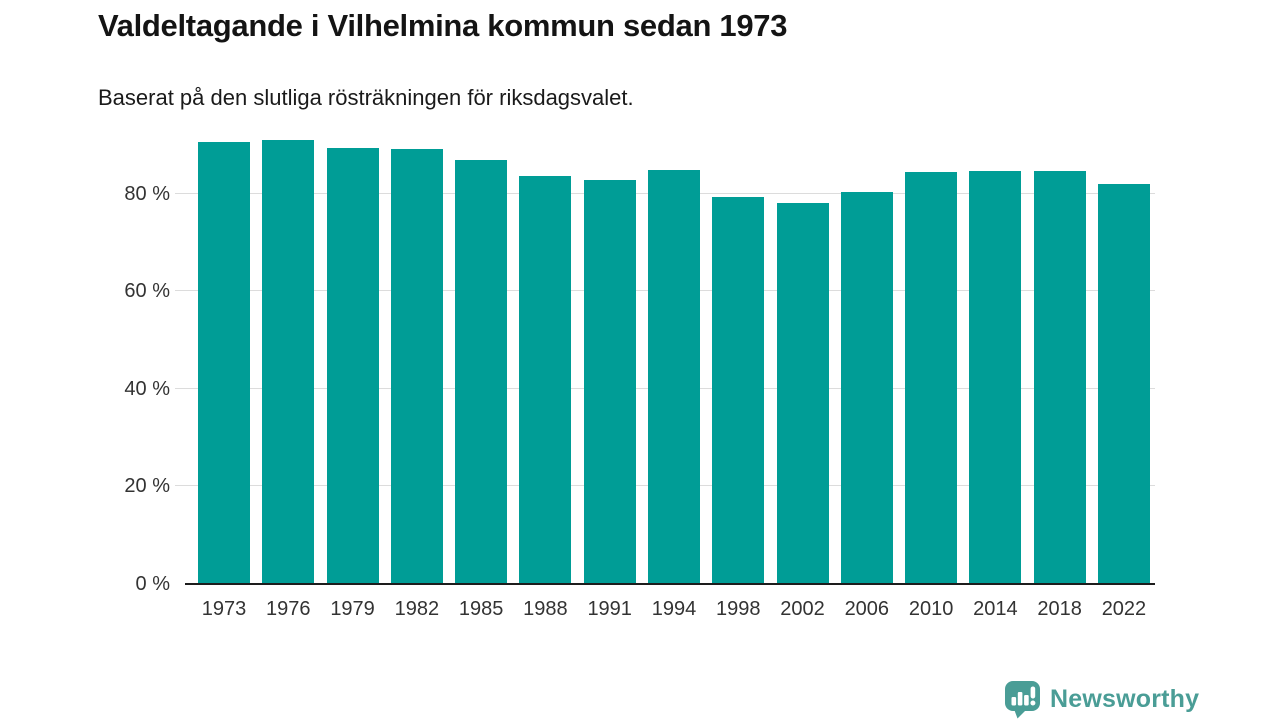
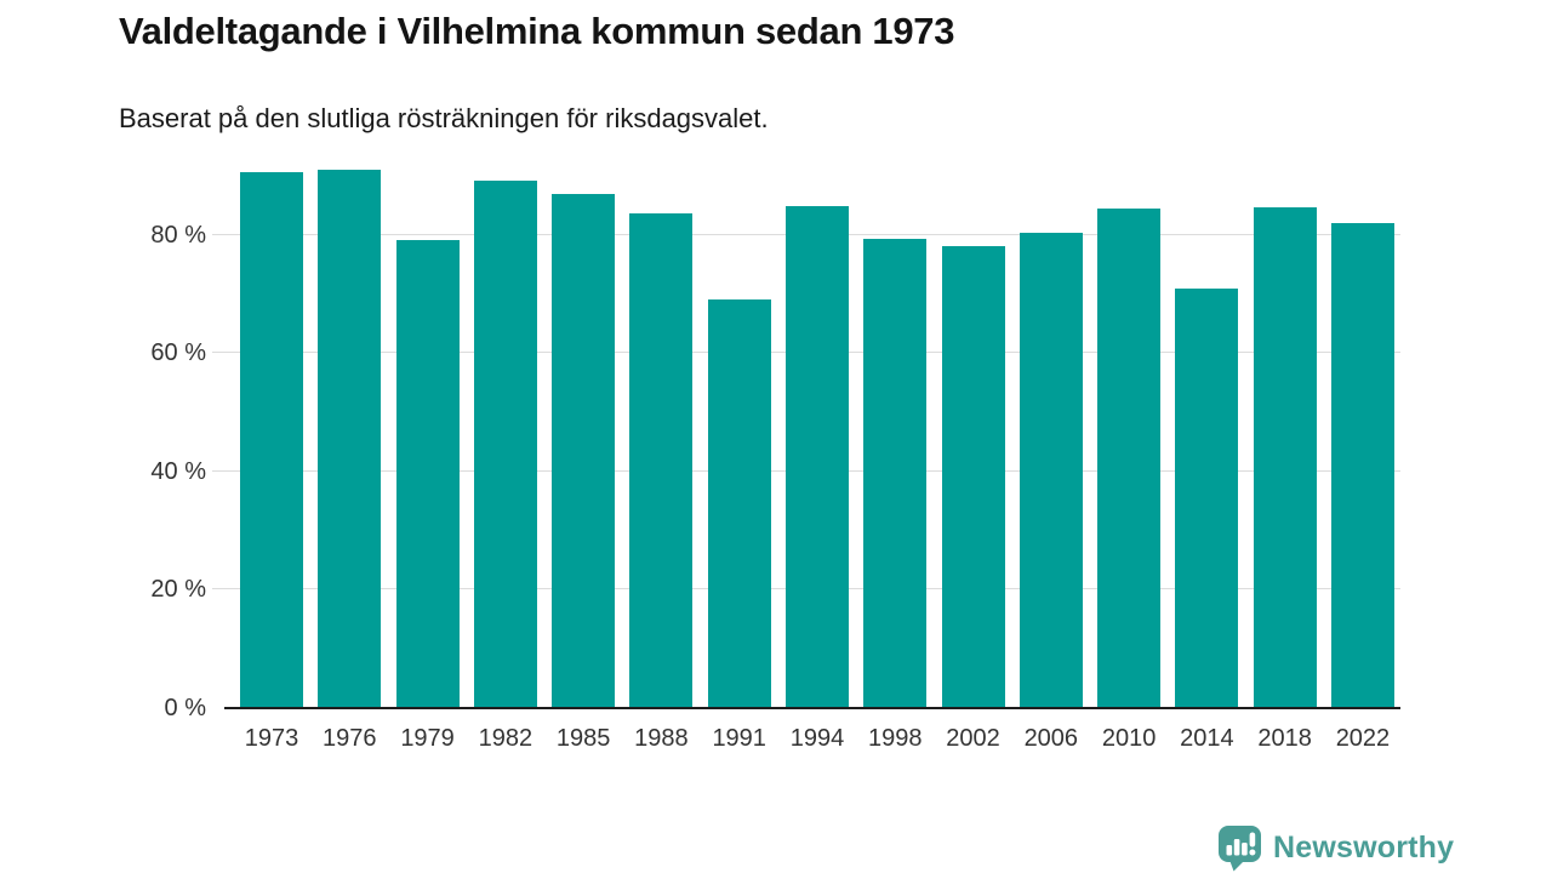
1979: 89% -> 79%
1991: 83% -> 69%
2014: 85% -> 71%
